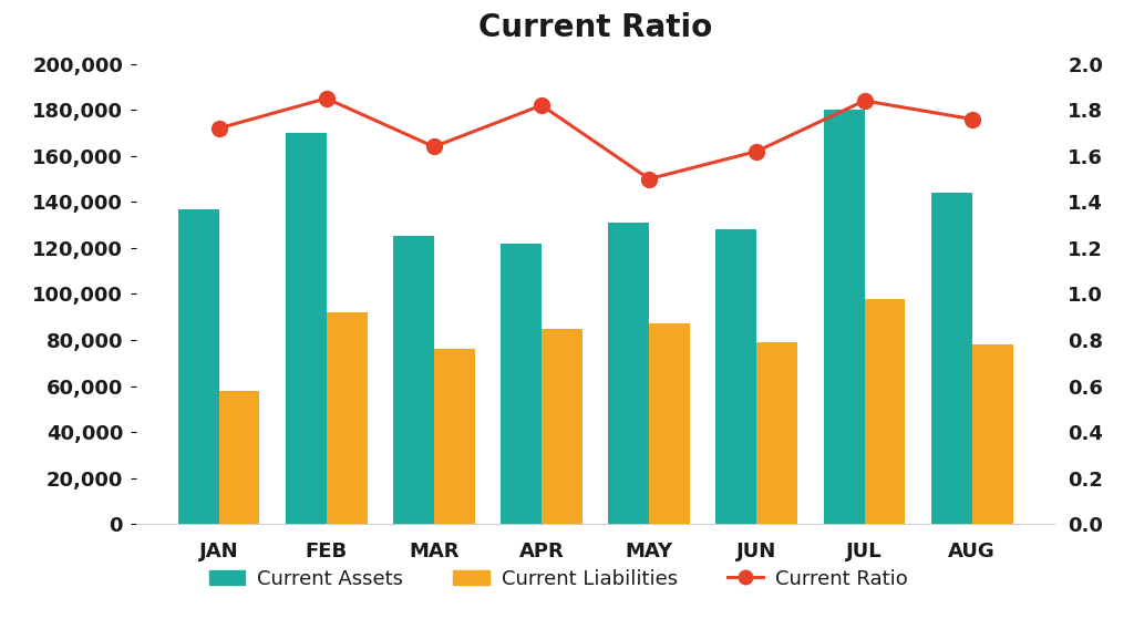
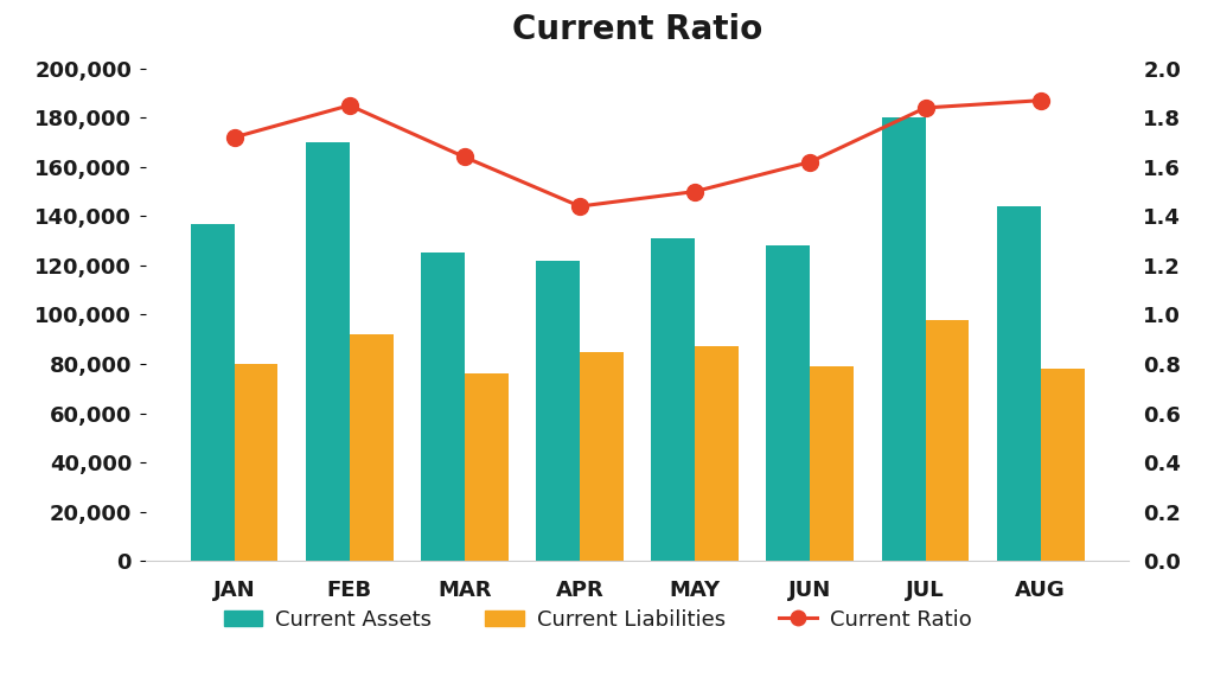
Current Liabilities/JAN: 58,000 -> 80,000
Current Ratio/APR: 1.82 -> 1.44
Current Ratio/AUG: 1.76 -> 1.87
